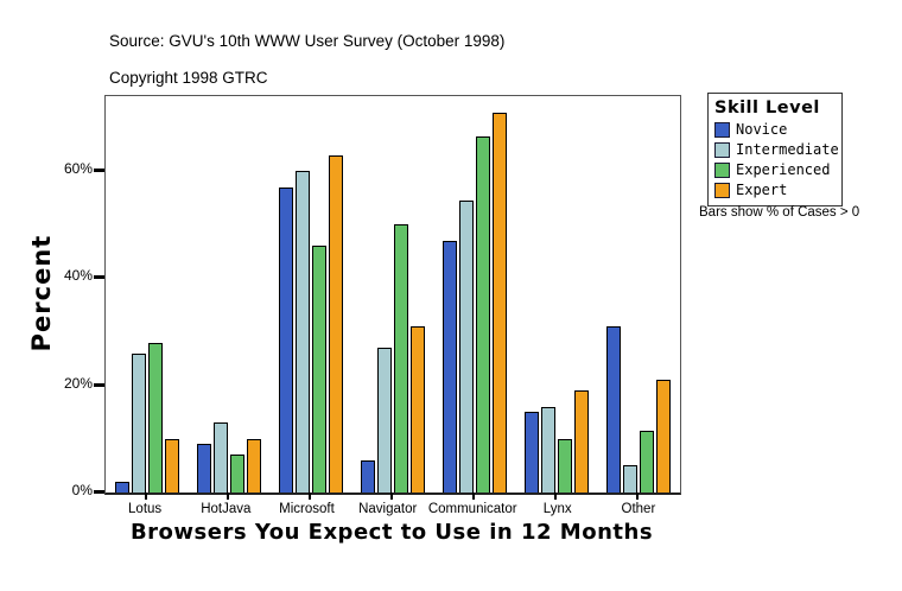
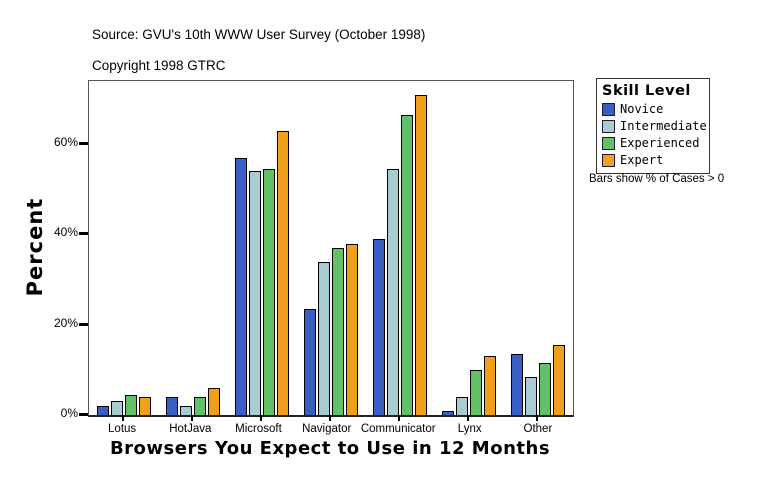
Intermediate/Lotus: 26% -> 3%
Experienced/Lotus: 28% -> 4%
Expert/Lotus: 10% -> 4%
Novice/HotJava: 9% -> 4%
Intermediate/HotJava: 13% -> 2%
Experienced/HotJava: 7% -> 4%
Expert/HotJava: 10% -> 6%
Intermediate/Microsoft: 60% -> 54%
Experienced/Microsoft: 46% -> 54%
Novice/Navigator: 6% -> 24%
Intermediate/Navigator: 27% -> 34%
Experienced/Navigator: 50% -> 37%
Expert/Navigator: 31% -> 38%
Novice/Communicator: 47% -> 39%
Novice/Lynx: 15% -> 1%
Intermediate/Lynx: 16% -> 4%
Expert/Lynx: 19% -> 13%
Novice/Other: 31% -> 14%
Intermediate/Other: 5% -> 8%
Expert/Other: 21% -> 16%
